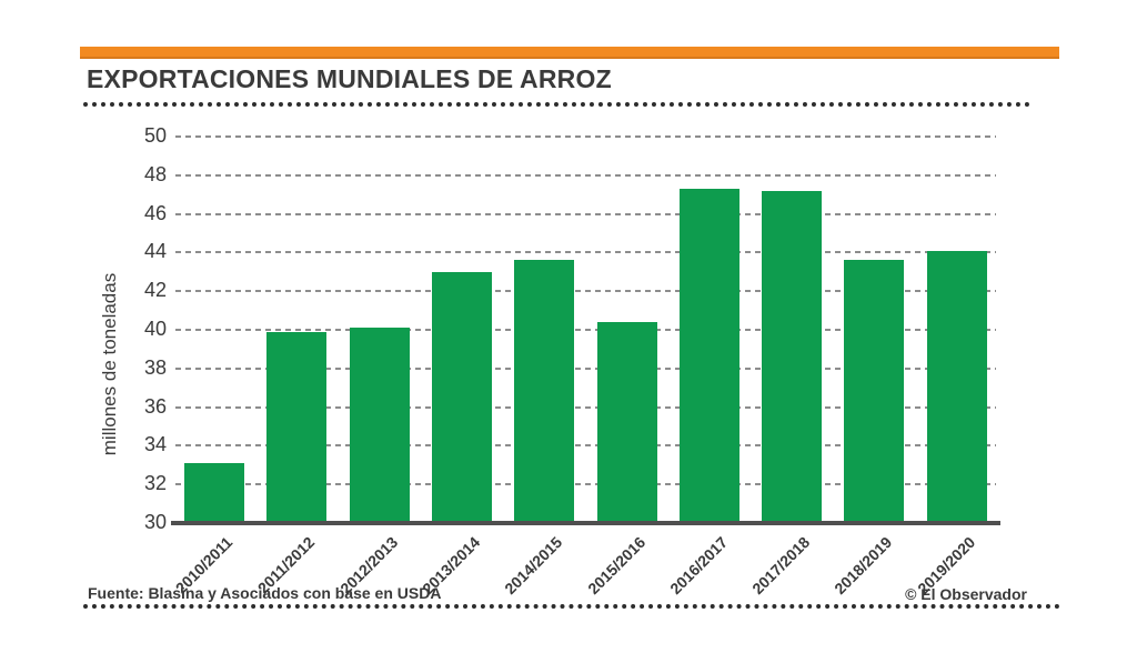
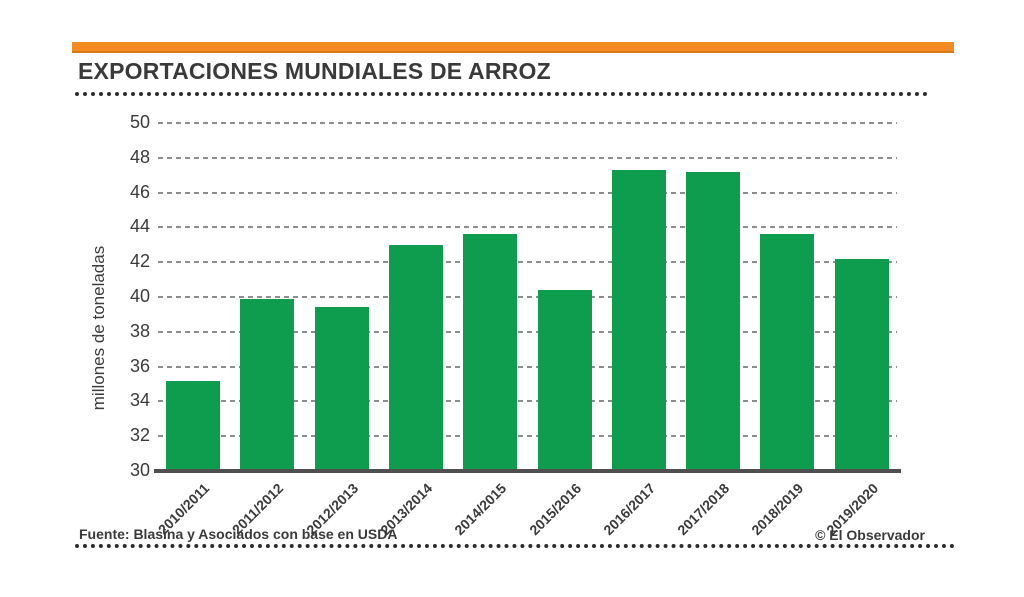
2010/2011: 33.1 -> 35.2
2012/2013: 40.1 -> 39.4
2019/2020: 44.1 -> 42.2
